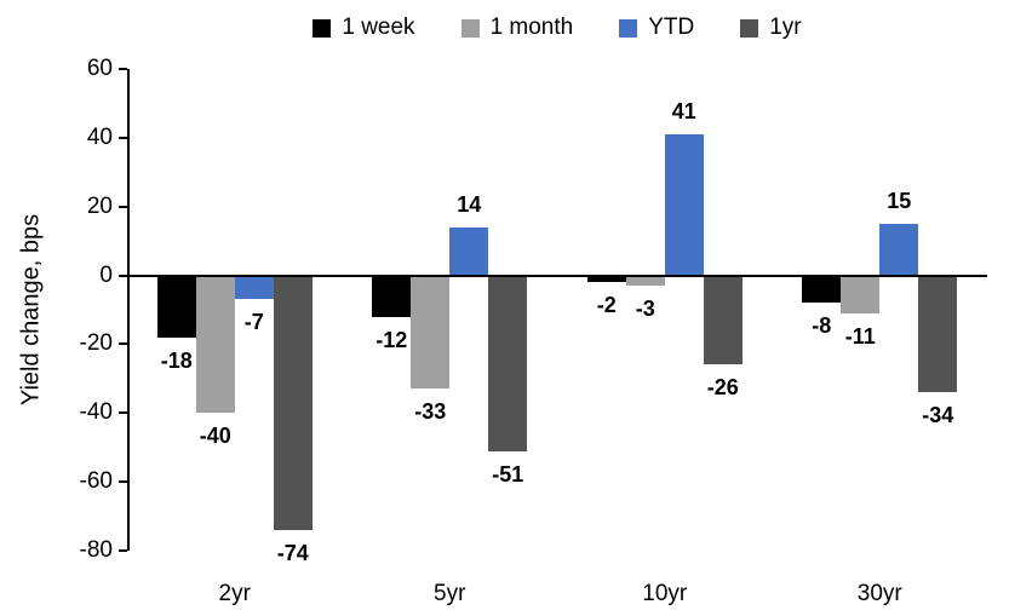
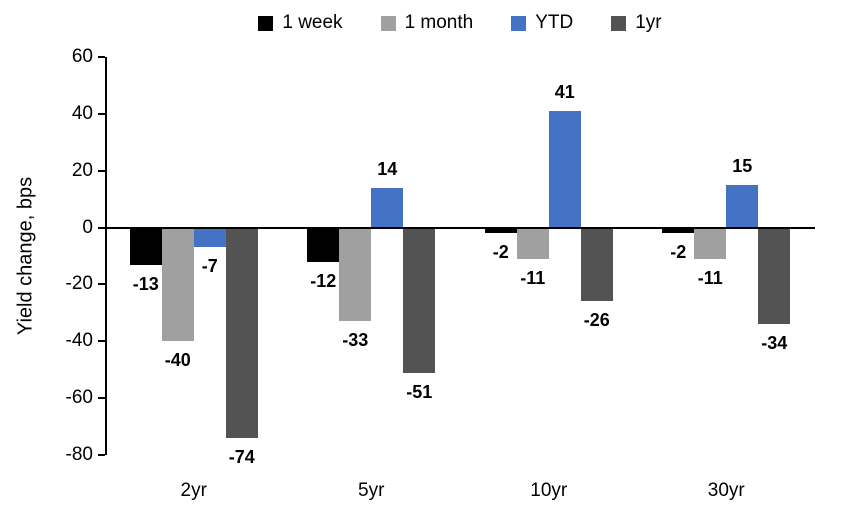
1 week/2yr: -18 -> -13
1 month/10yr: -3 -> -11
1 week/30yr: -8 -> -2
